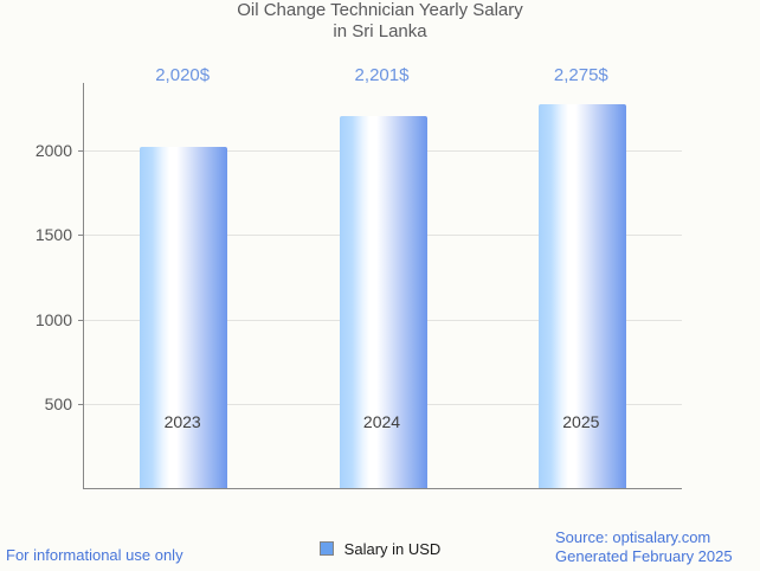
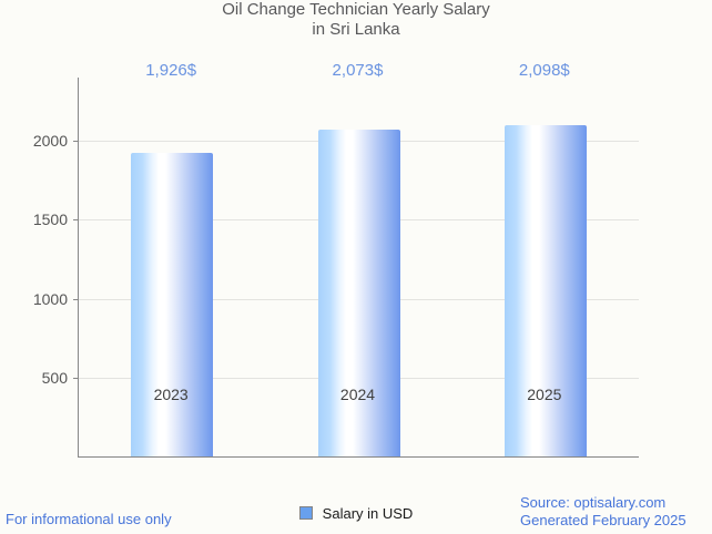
2023: 2,020 -> 1,926
2024: 2,201 -> 2,073
2025: 2,275 -> 2,098
